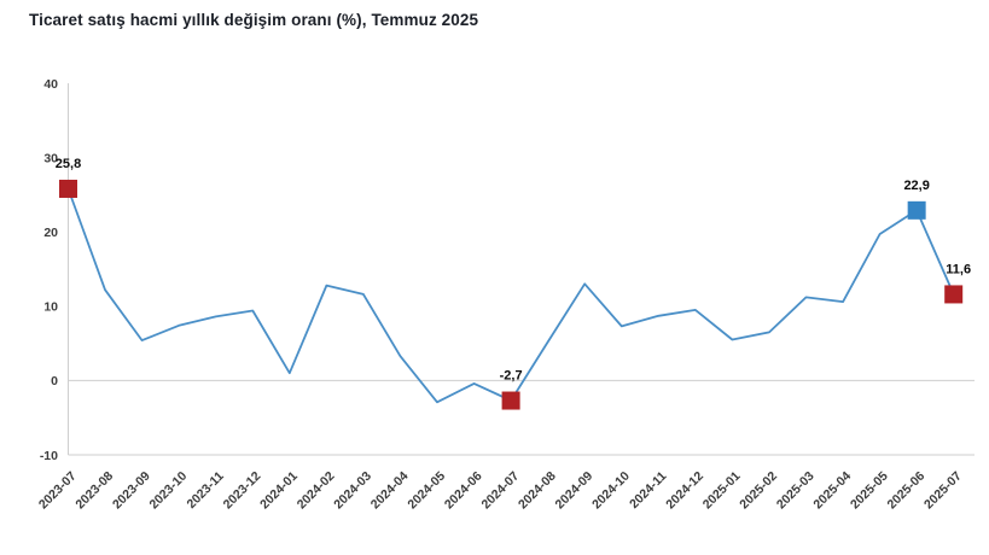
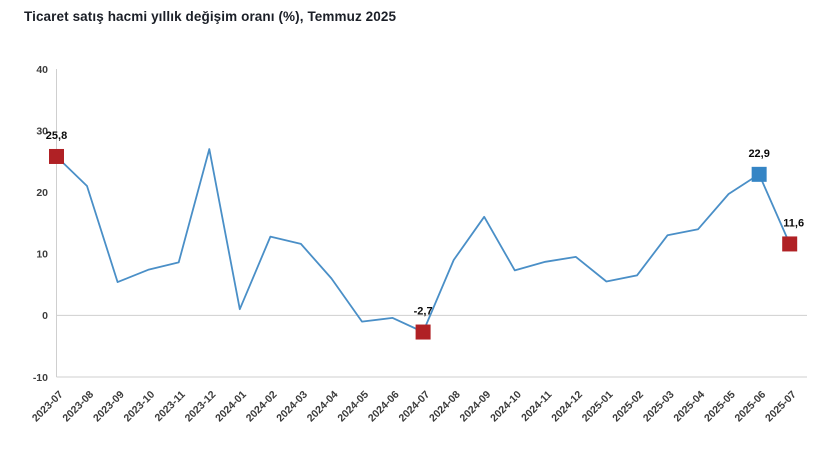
2023-08: 12 -> 21
2023-12: 9 -> 27
2024-04: 3 -> 6
2024-05: -3 -> -1
2024-08: 5 -> 9
2024-09: 13 -> 16
2025-03: 11 -> 13
2025-04: 11 -> 14
